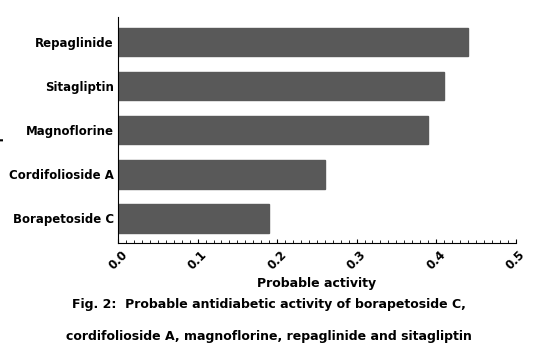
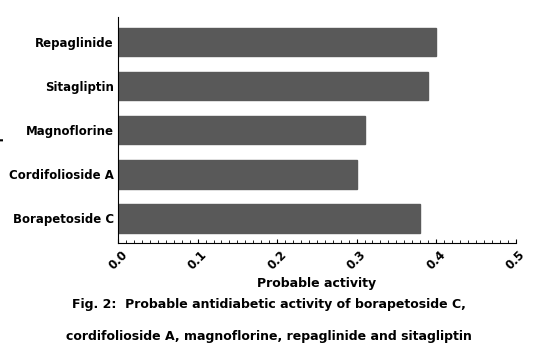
Repaglinide: 0.44 -> 0.40
Sitagliptin: 0.41 -> 0.39
Magnoflorine: 0.39 -> 0.31
Cordifolioside A: 0.26 -> 0.30
Borapetoside C: 0.19 -> 0.38
